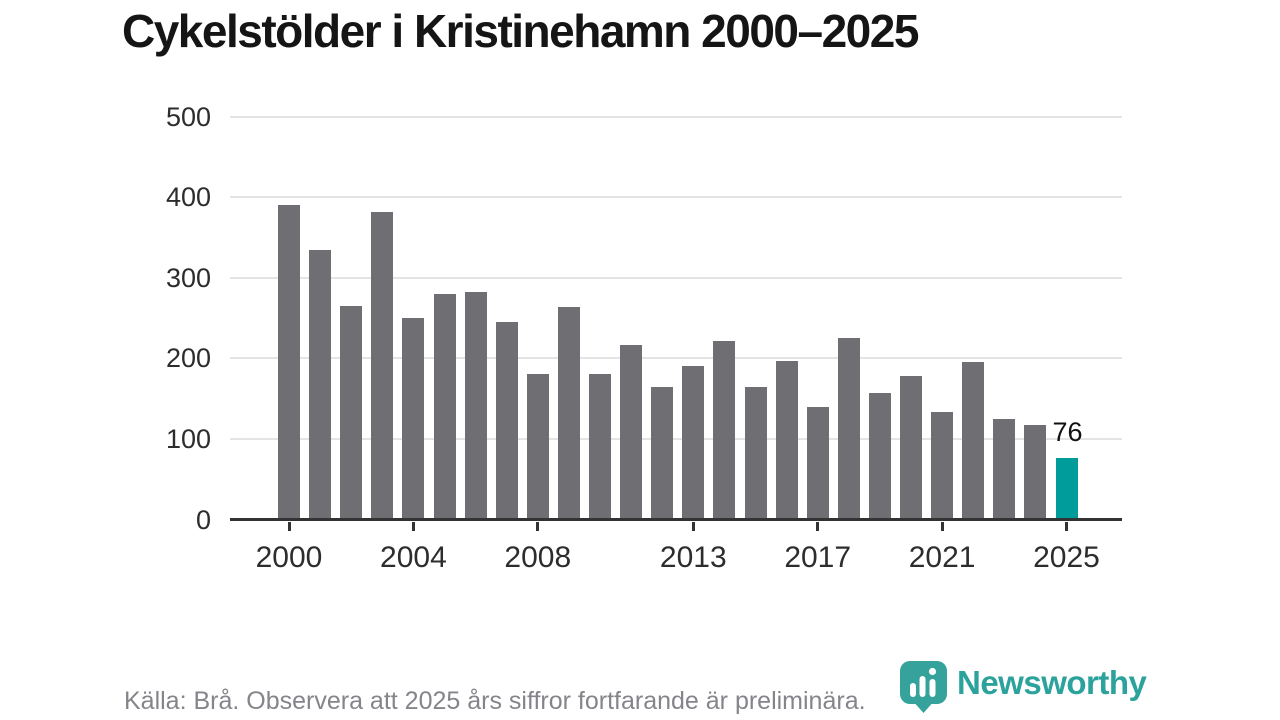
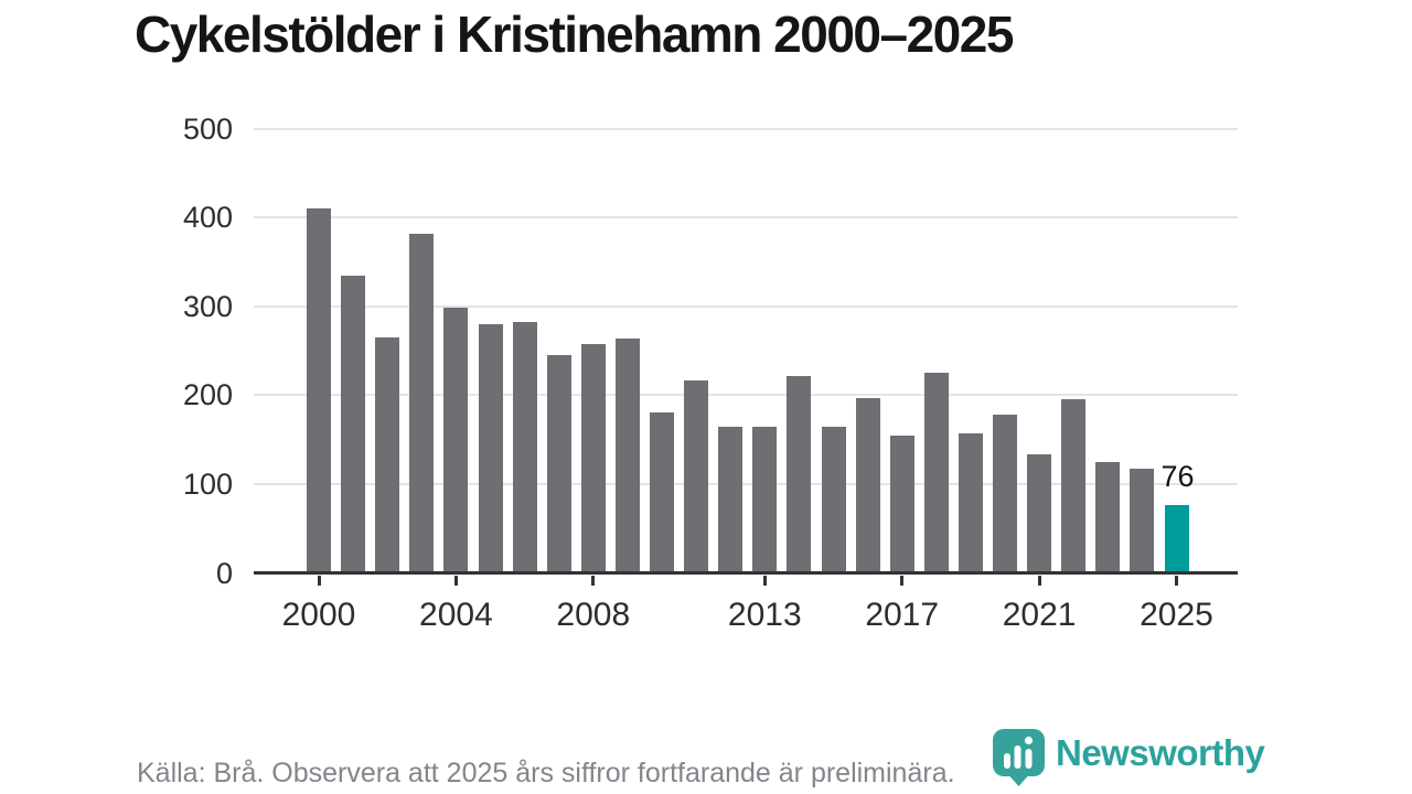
2000: 390 -> 410
2004: 250 -> 300
2008: 180 -> 260
2013: 190 -> 160
2017: 140 -> 160
